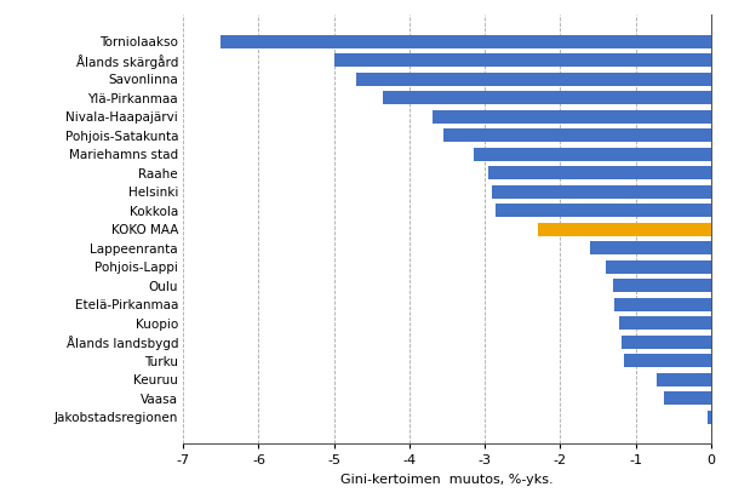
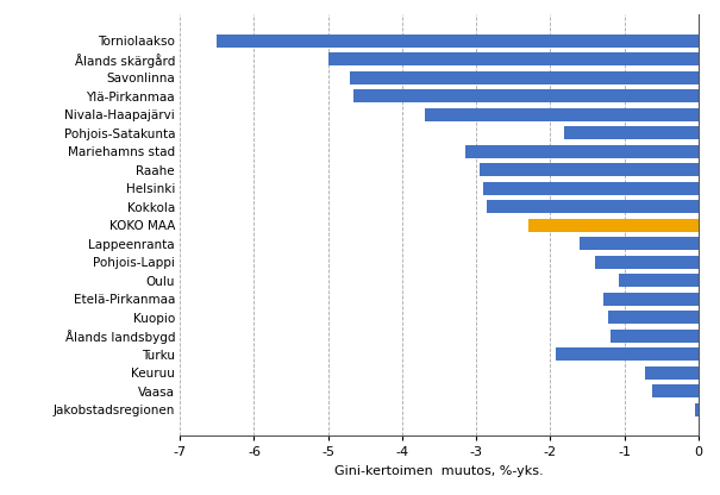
Ylä-Pirkanmaa: -4.35 -> -4.66
Pohjois-Satakunta: -3.55 -> -1.82
Oulu: -1.30 -> -1.08
Turku: -1.15 -> -1.92
